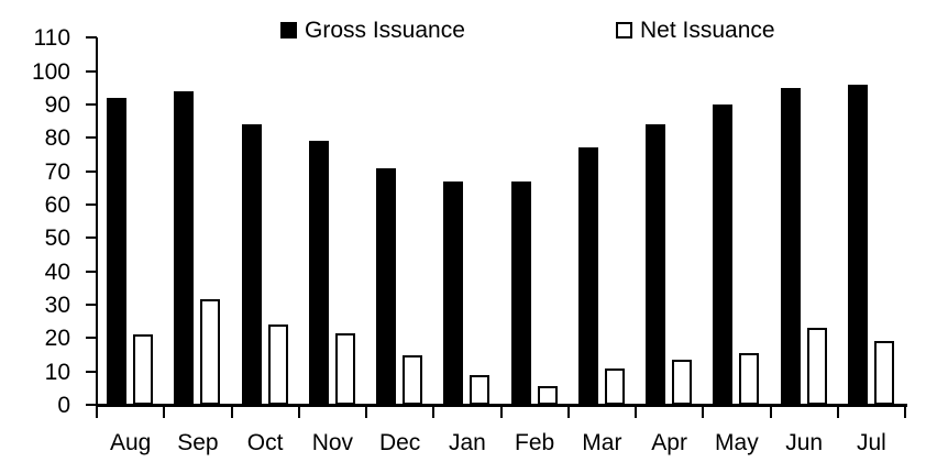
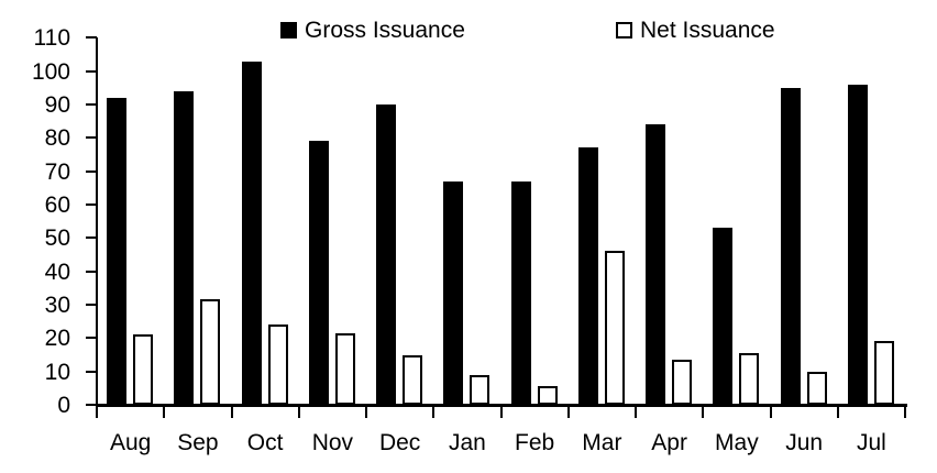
Gross Issuance/Oct: 84 -> 103
Gross Issuance/Dec: 71 -> 90
Net Issuance/Mar: 11 -> 46
Gross Issuance/May: 90 -> 53
Net Issuance/Jun: 23 -> 10
